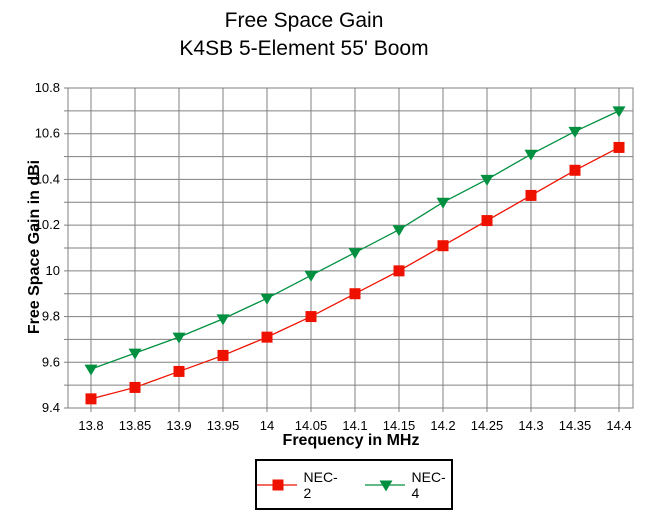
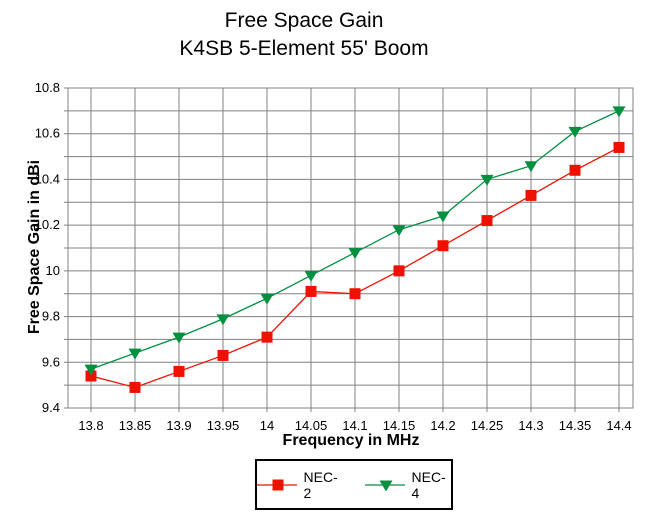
NEC-2/13.8: 9.44 -> 9.54
NEC-2/14.05: 9.80 -> 9.91
NEC-4/14.2: 10.30 -> 10.24
NEC-4/14.3: 10.51 -> 10.46
